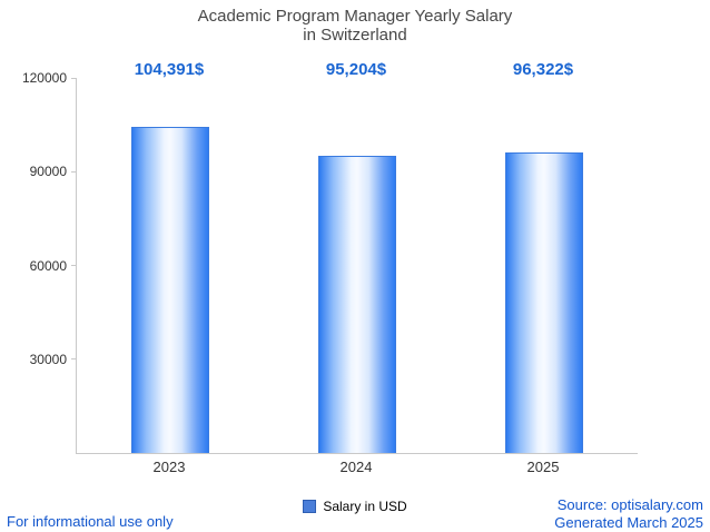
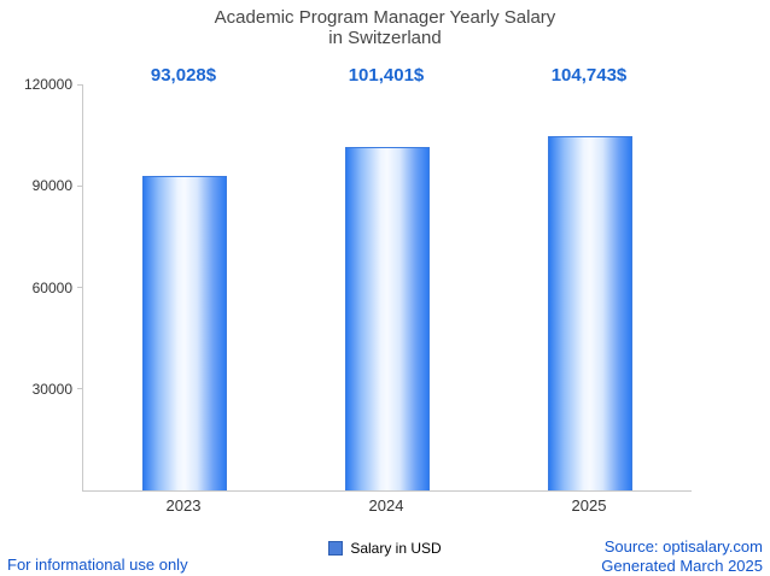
2023: 104,391 -> 93,028
2024: 95,204 -> 101,401
2025: 96,322 -> 104,743
